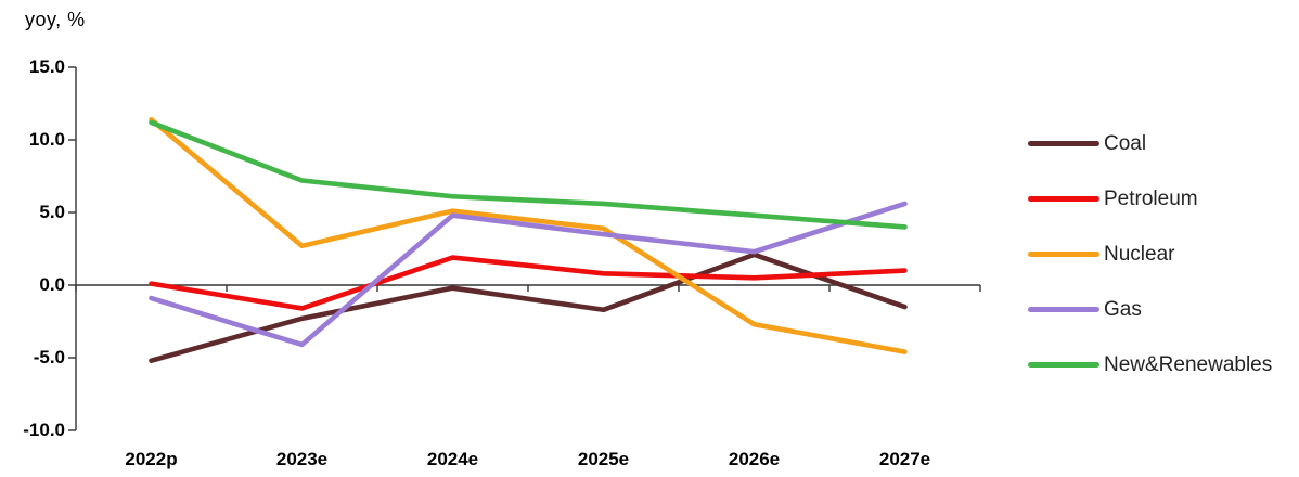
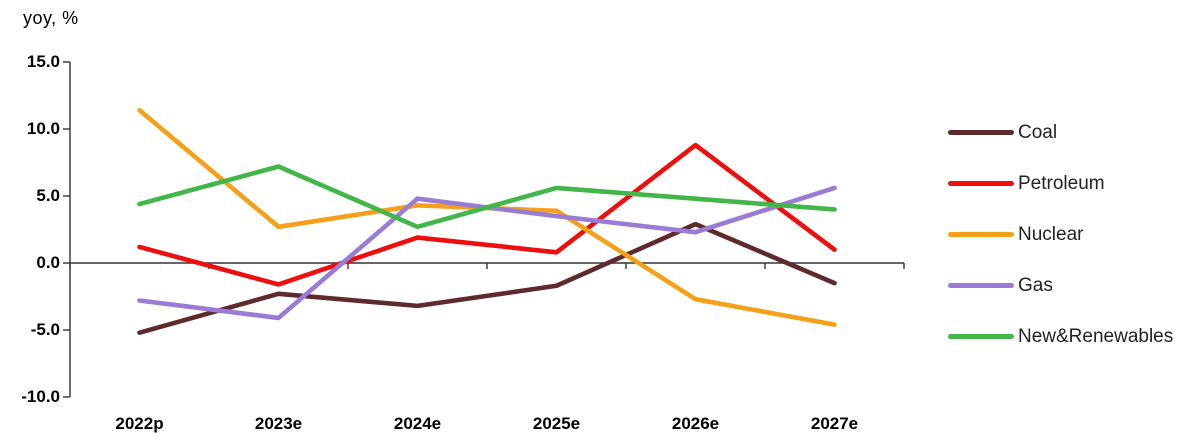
Petroleum/2022p: 0.1 -> 1.2
Gas/2022p: -0.9 -> -2.8
New&Renewables/2022p: 11.2 -> 4.4
Coal/2024e: -0.2 -> -3.2
Nuclear/2024e: 5.1 -> 4.3
New&Renewables/2024e: 6.1 -> 2.7
Coal/2026e: 2.1 -> 2.9
Petroleum/2026e: 0.5 -> 8.8
